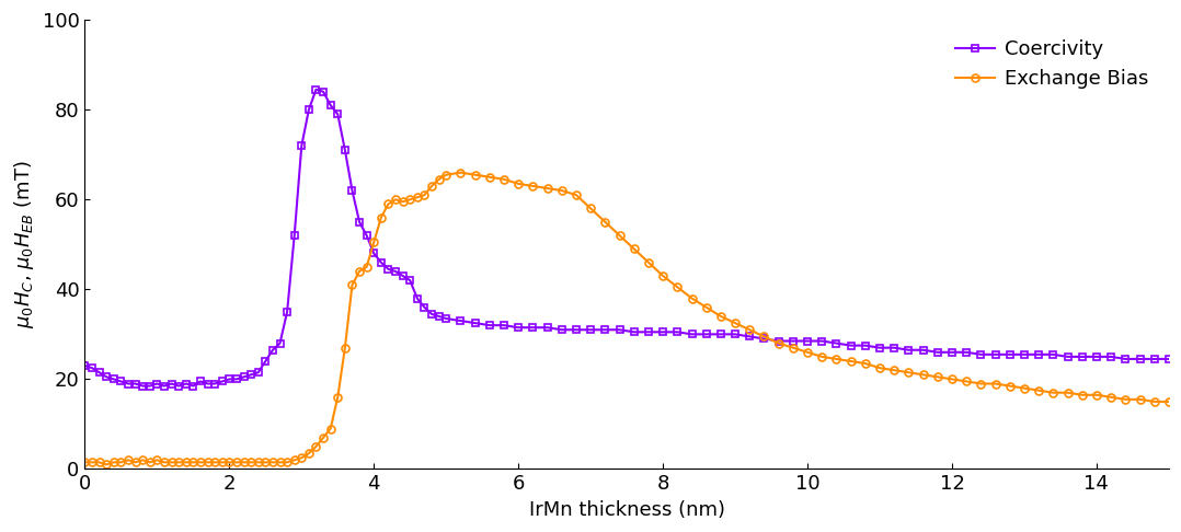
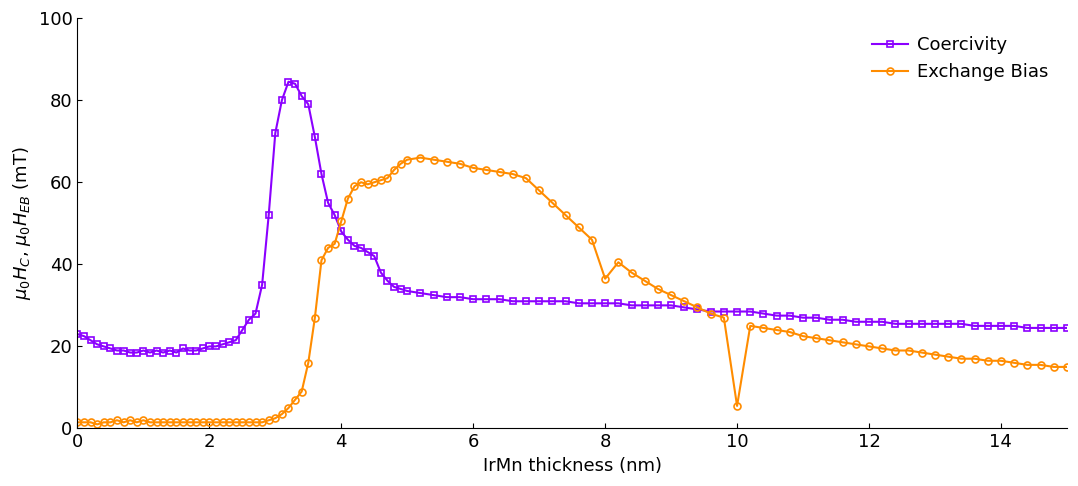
Exchange Bias/8: 43.0 -> 36.5
Exchange Bias/10: 26.0 -> 5.5
